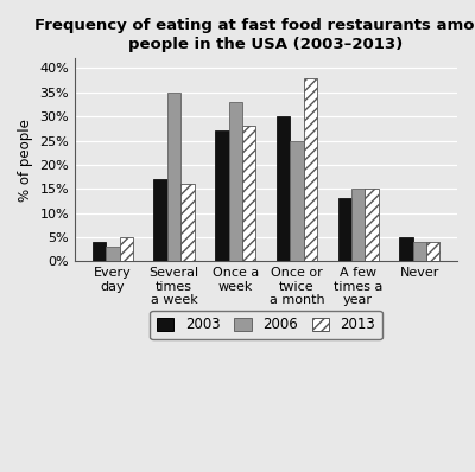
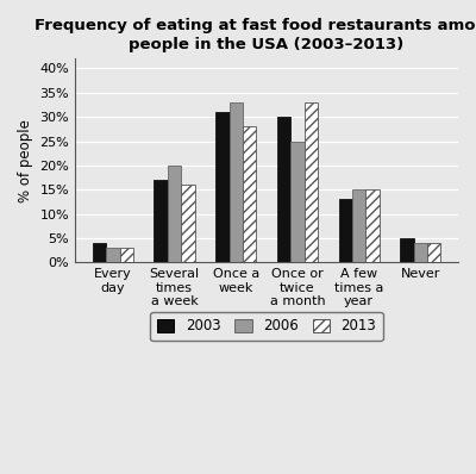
2013/Every day: 5% -> 3%
2006/Several times a week: 35% -> 20%
2003/Once a week: 27% -> 31%
2013/Once or twice a month: 38% -> 33%
